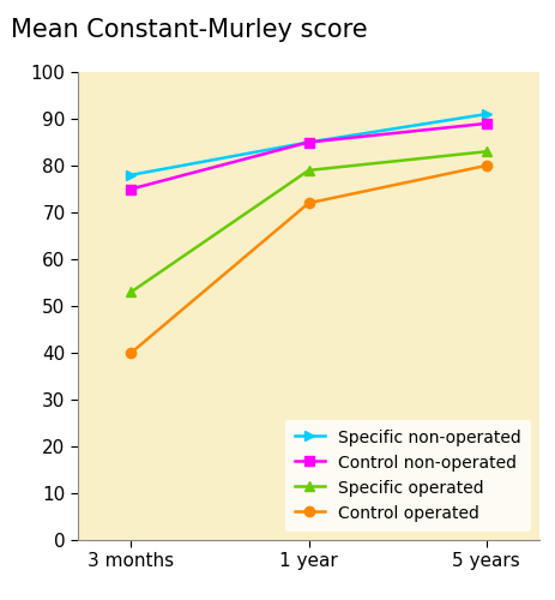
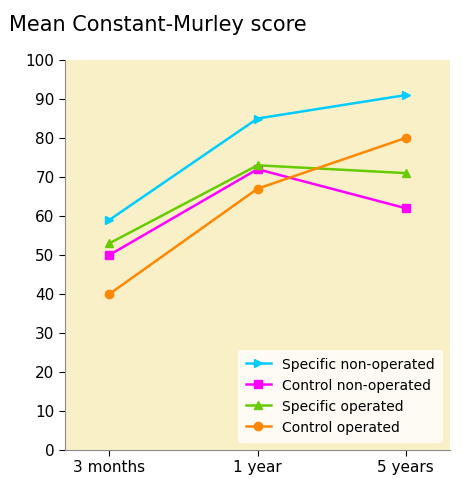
Specific non-operated/3 months: 78 -> 59
Control non-operated/3 months: 75 -> 50
Control non-operated/1 year: 85 -> 72
Specific operated/1 year: 79 -> 73
Control operated/1 year: 72 -> 67
Control non-operated/5 years: 89 -> 62
Specific operated/5 years: 83 -> 71
